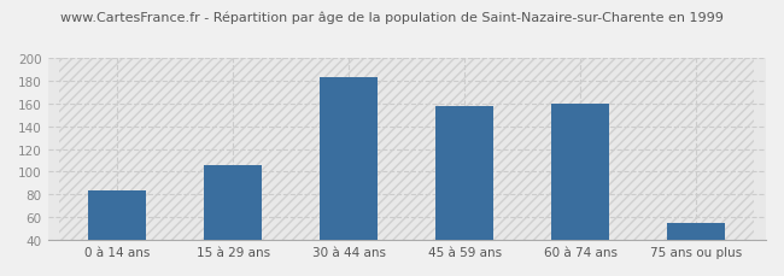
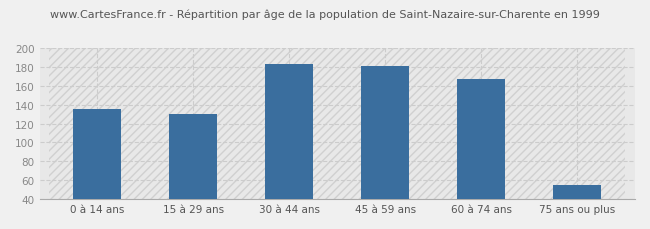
0 à 14 ans: 84 -> 135
15 à 29 ans: 106 -> 130
45 à 59 ans: 158 -> 181
60 à 74 ans: 160 -> 167
